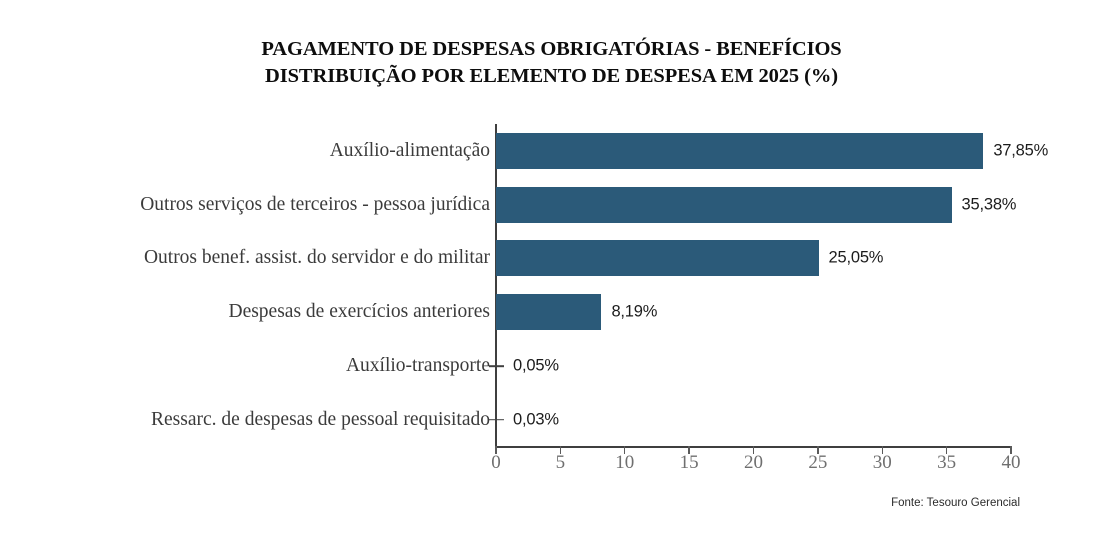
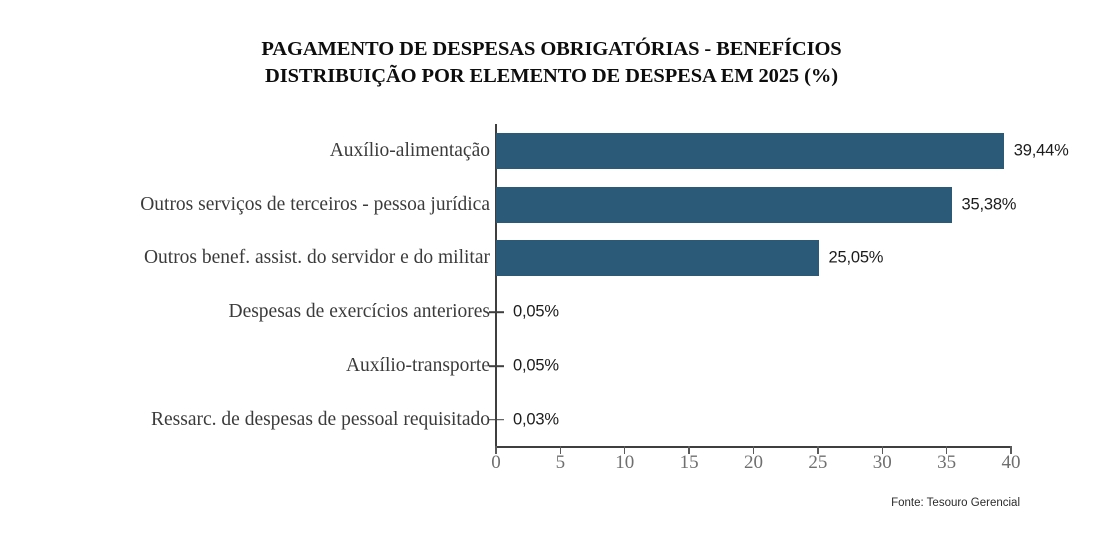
Auxílio-alimentação: 37,85% -> 39,44%
Despesas de exercícios anteriores: 8,19% -> 0,05%
